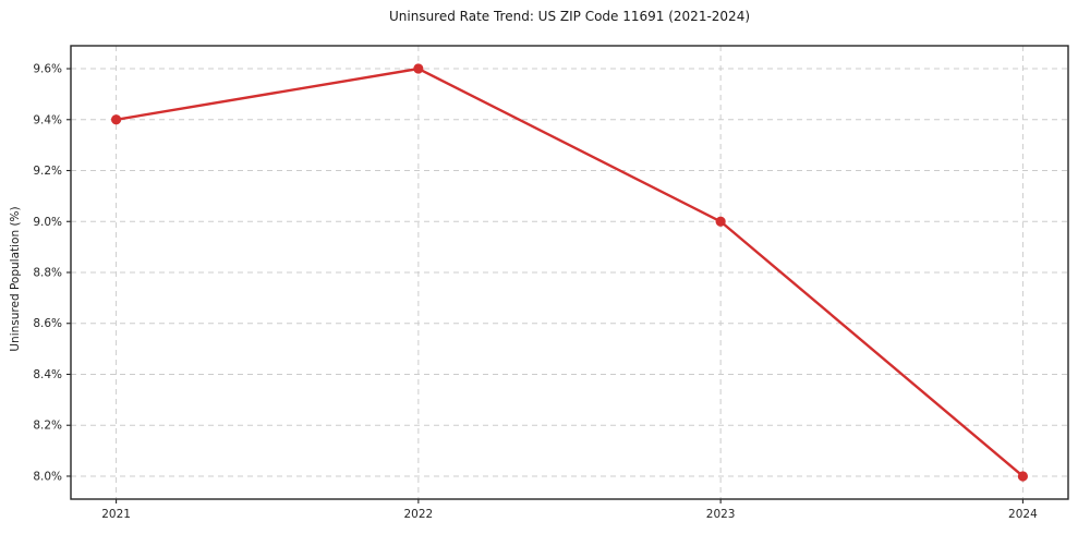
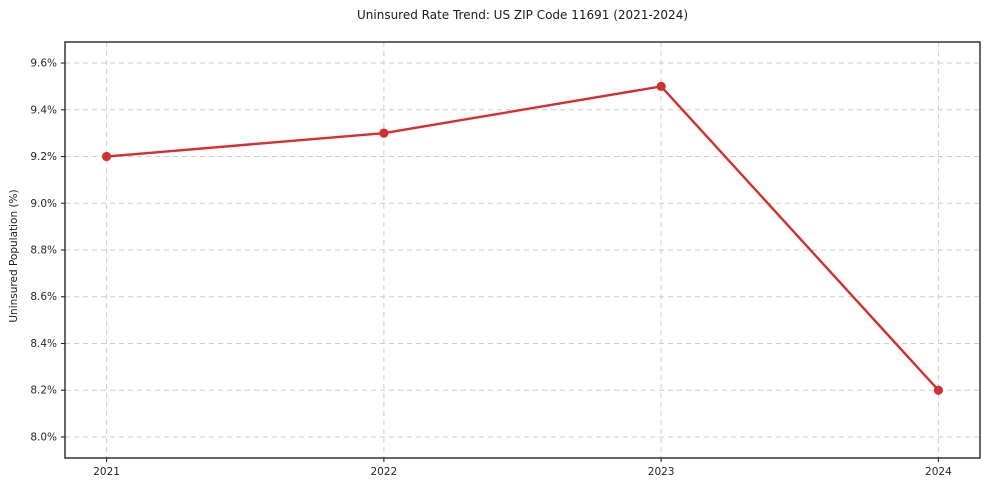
2021: 9.4% -> 9.2%
2022: 9.6% -> 9.3%
2023: 9.0% -> 9.5%
2024: 8.0% -> 8.2%
